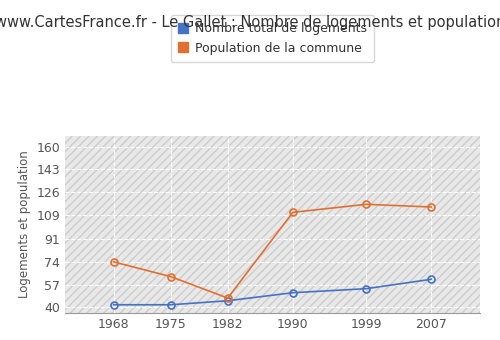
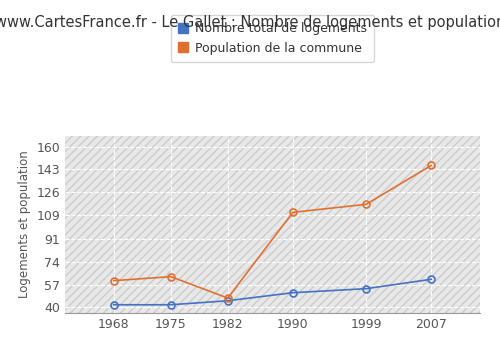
Population de la commune/1968: 74 -> 60
Population de la commune/2007: 115 -> 146
